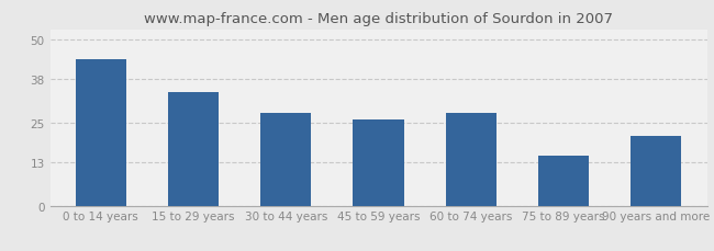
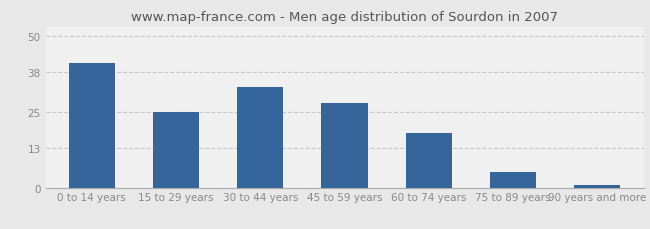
0 to 14 years: 44 -> 41
15 to 29 years: 34 -> 25
30 to 44 years: 28 -> 33
45 to 59 years: 26 -> 28
60 to 74 years: 28 -> 18
75 to 89 years: 15 -> 5
90 years and more: 21 -> 1
